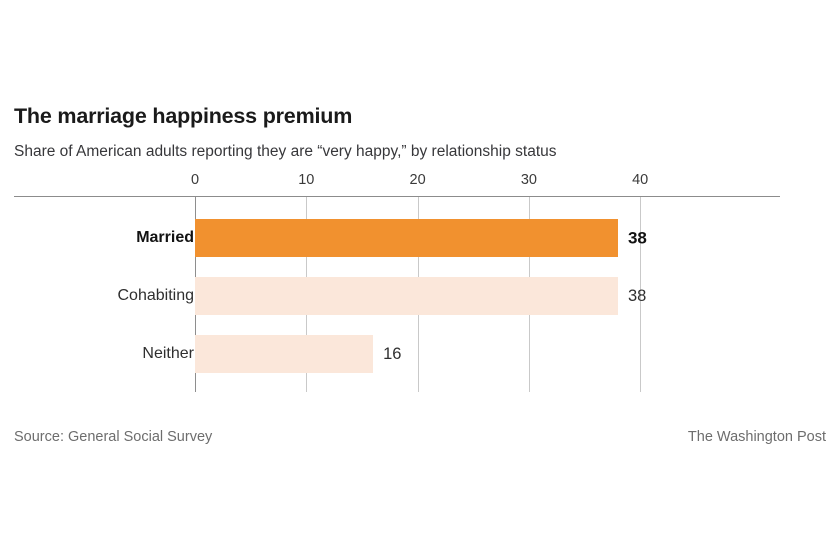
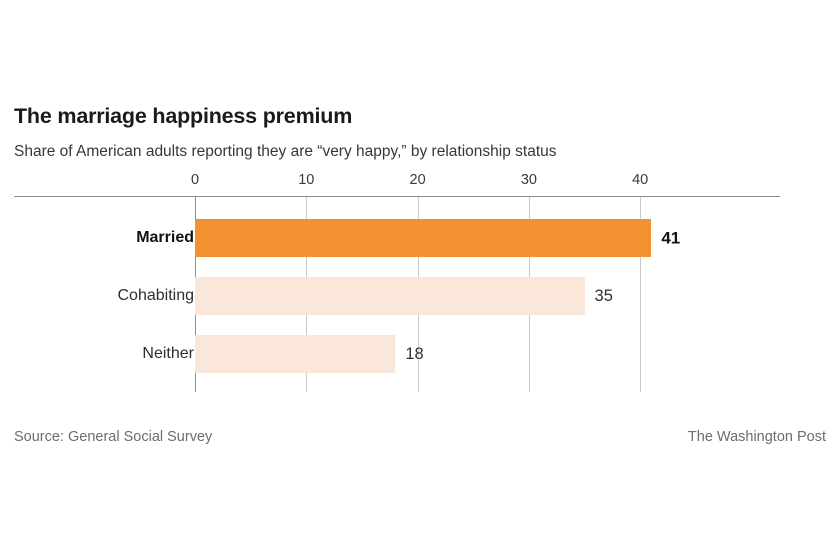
Married: 38 -> 41
Cohabiting: 38 -> 35
Neither: 16 -> 18
